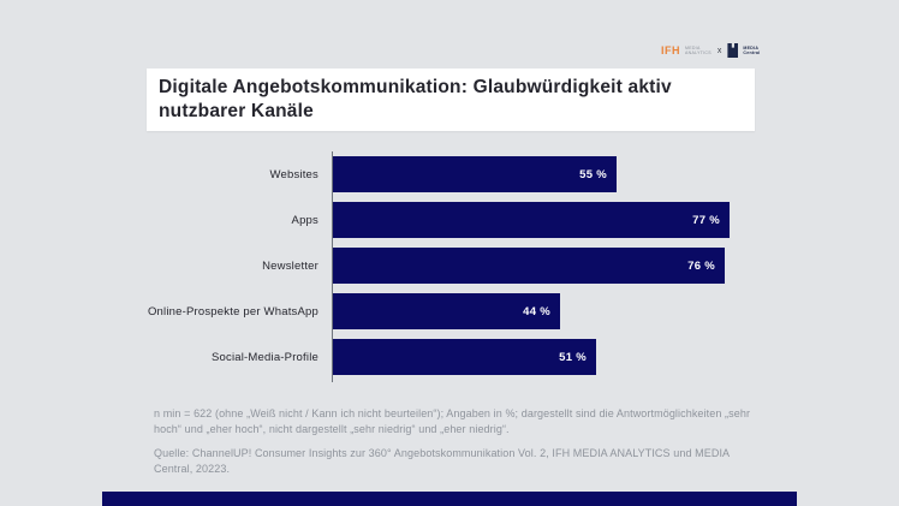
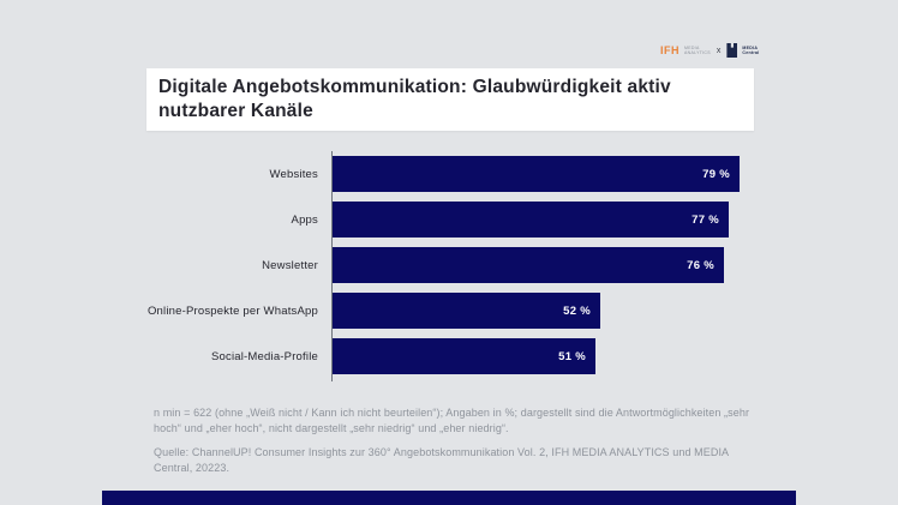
Websites: 55 -> 79
Online-Prospekte per WhatsApp: 44 -> 52
